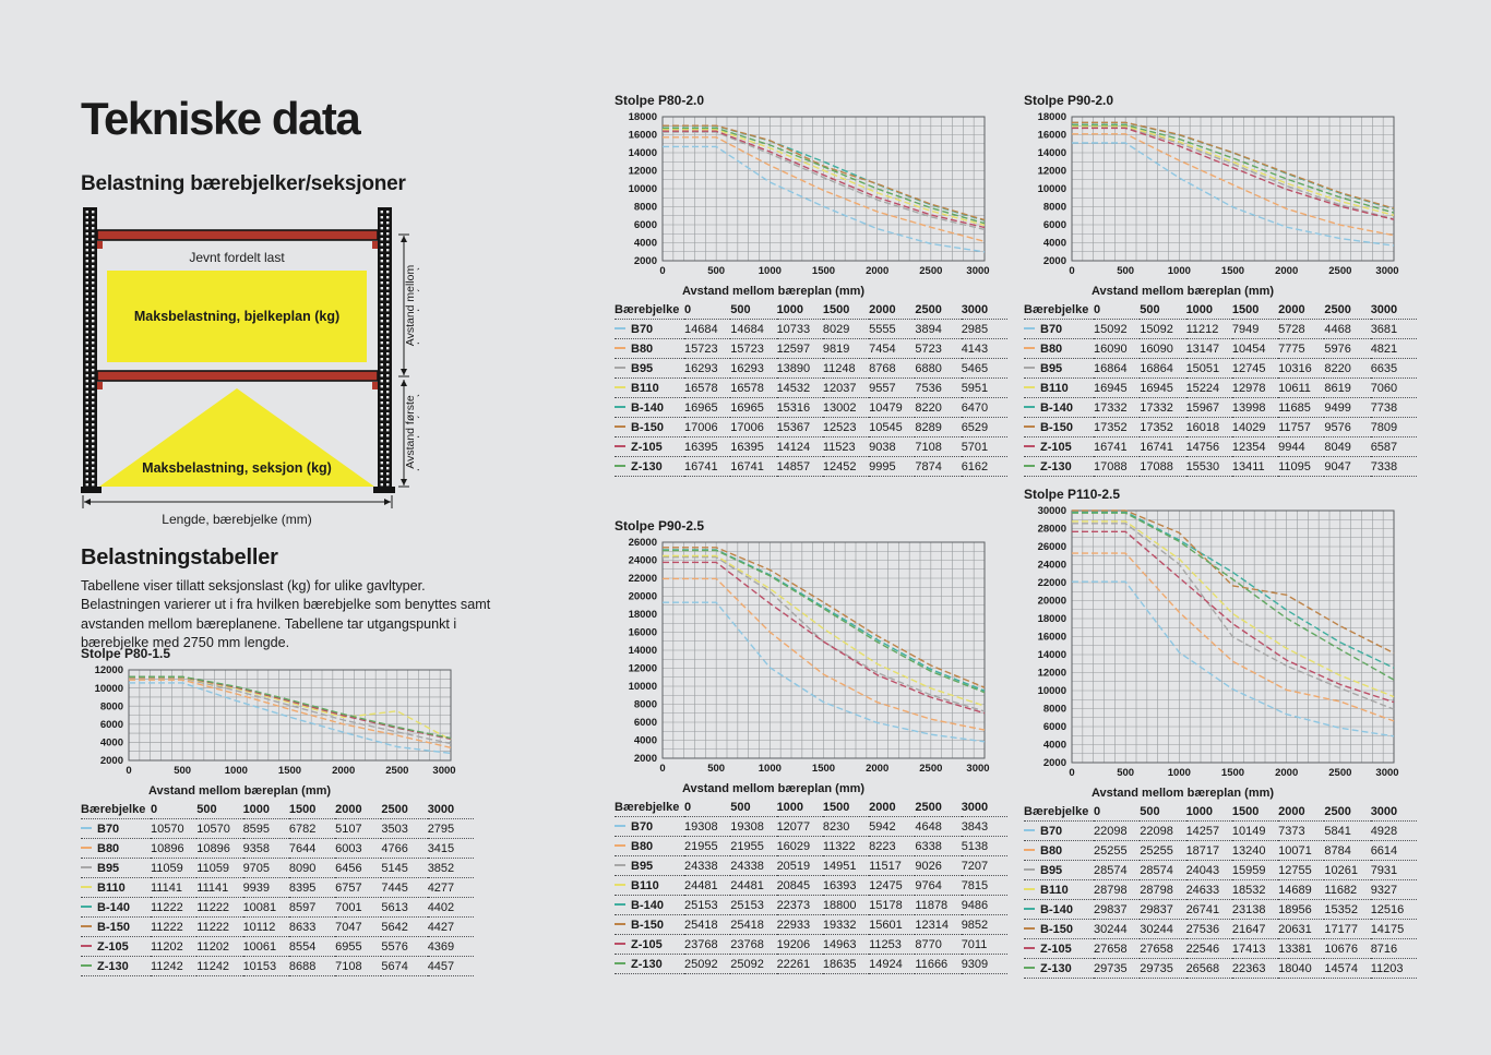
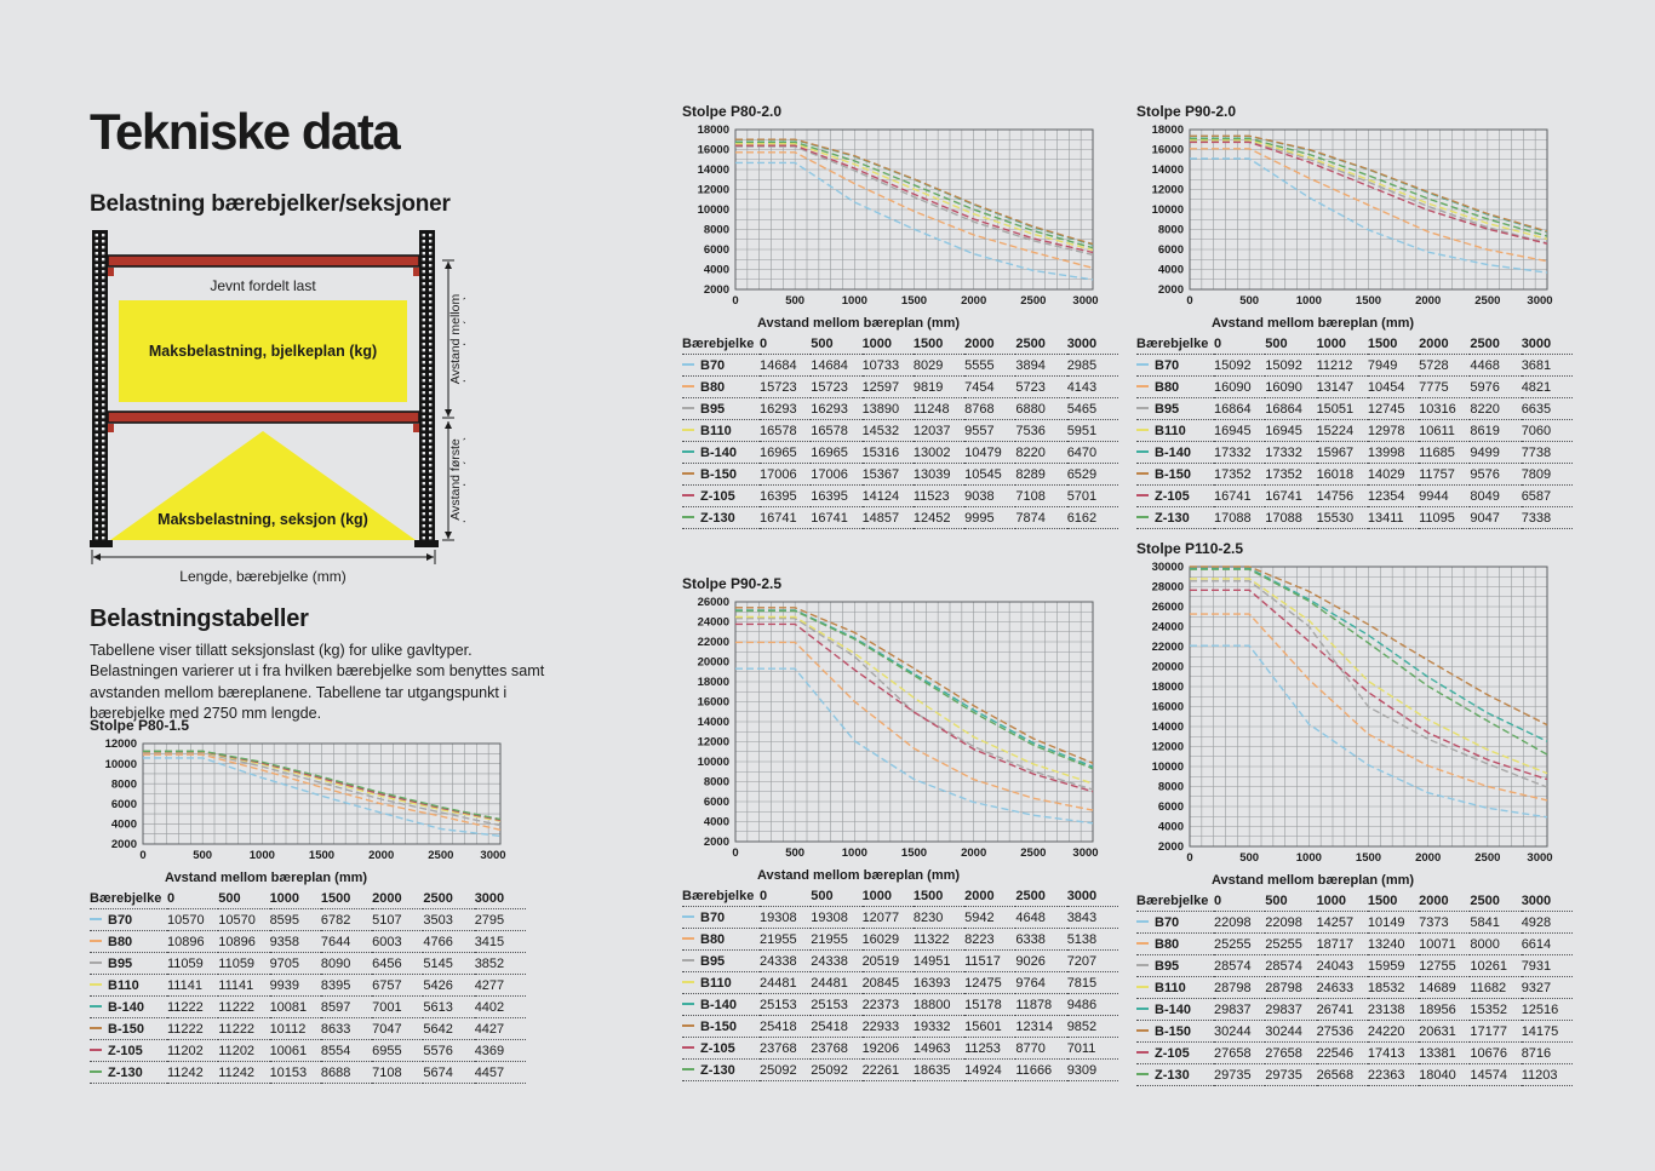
Stolpe P80-1.5/B110/2500: 7445 -> 5426
Stolpe P80-2.0/B-150/1500: 12523 -> 13039
Stolpe P110-2.5/B-150/1500: 21647 -> 24220
Stolpe P110-2.5/B80/2500: 8784 -> 8000
